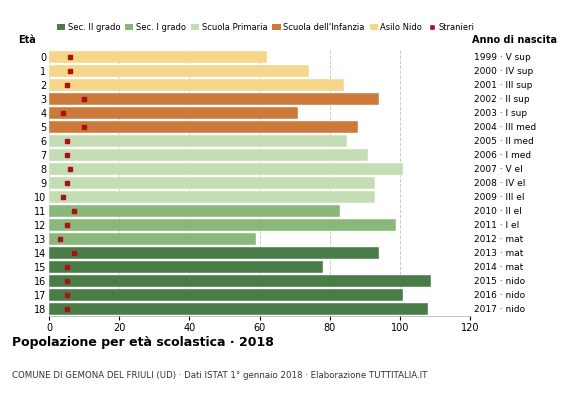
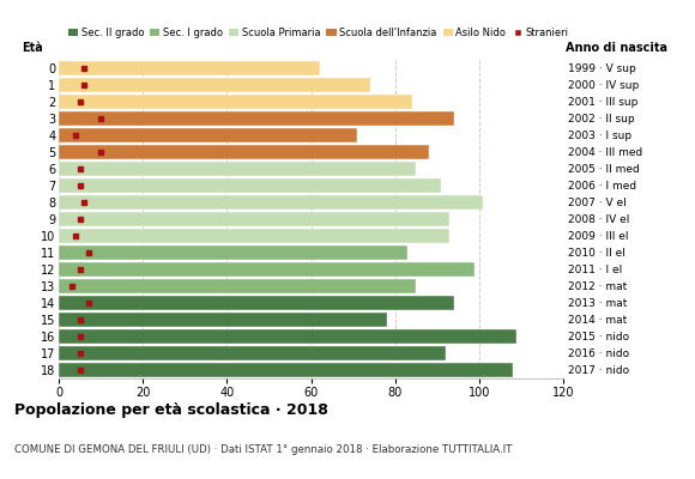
13: 59 -> 85
17: 101 -> 92
